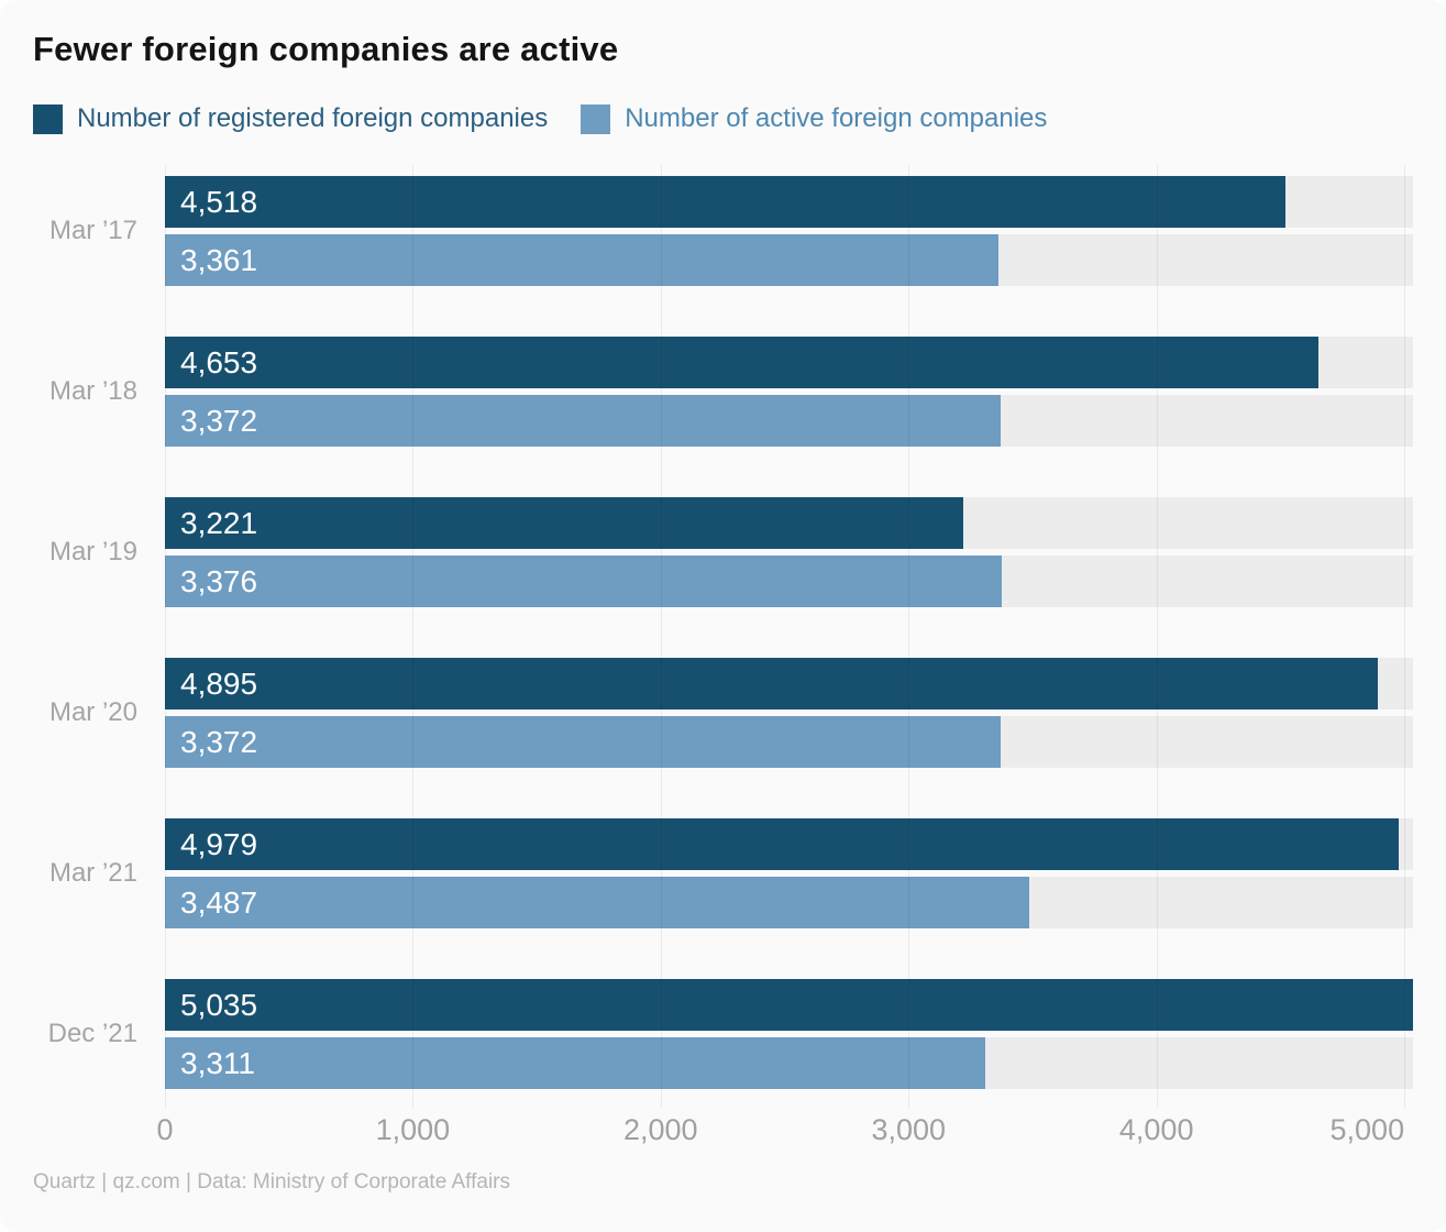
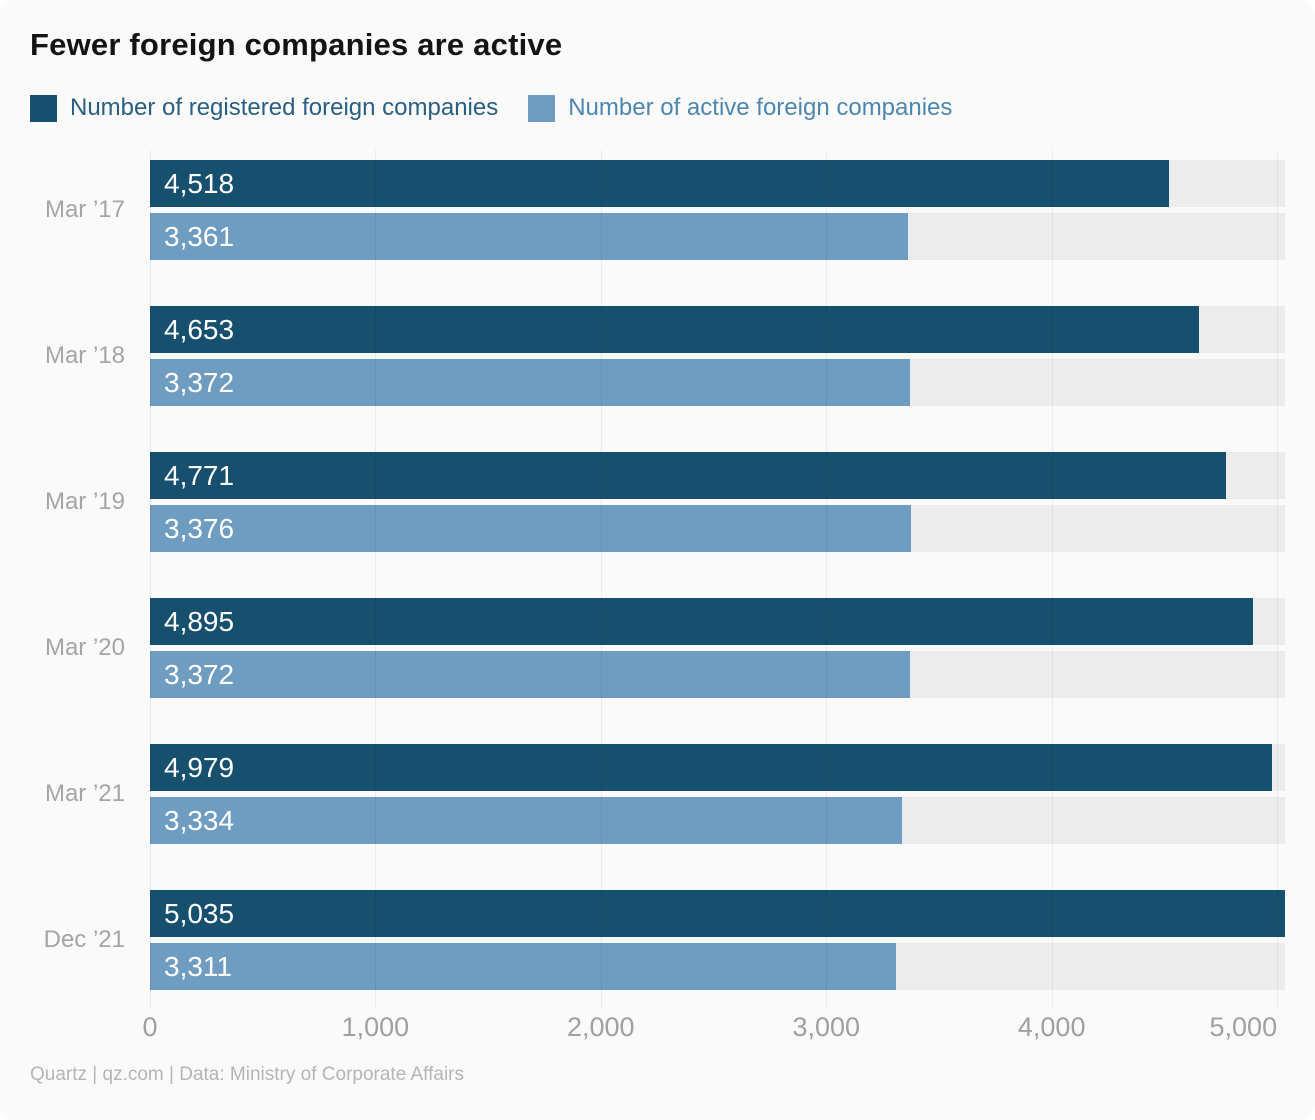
Number of registered foreign companies/Mar ’19: 3,221 -> 4,771
Number of active foreign companies/Mar ’21: 3,487 -> 3,334
